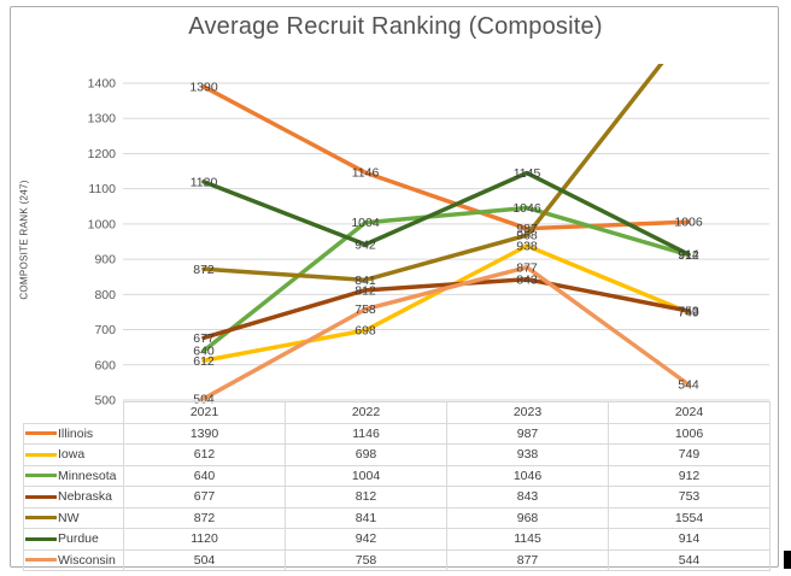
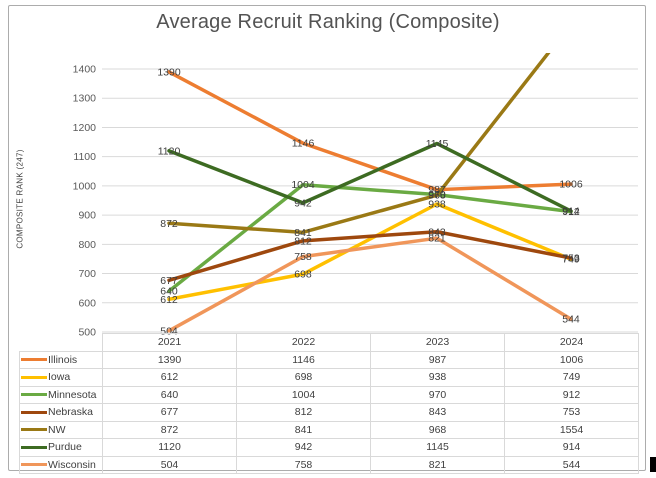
Minnesota/2023: 1046 -> 970
Wisconsin/2023: 877 -> 821
